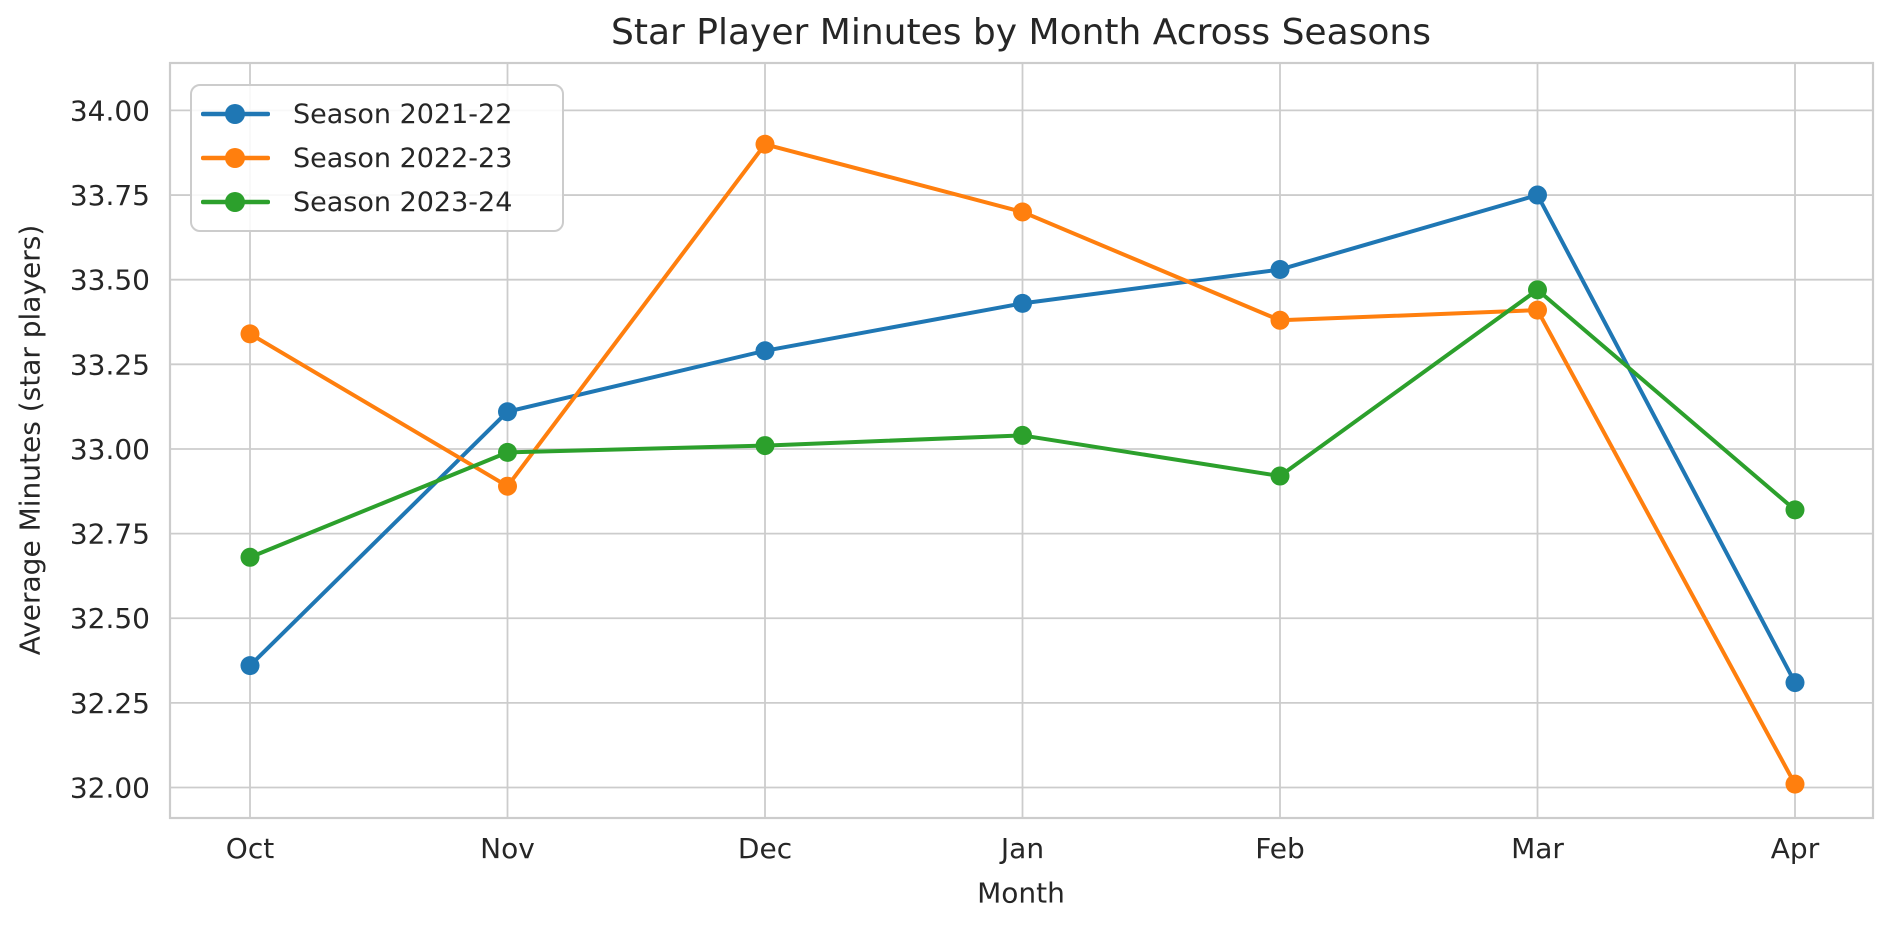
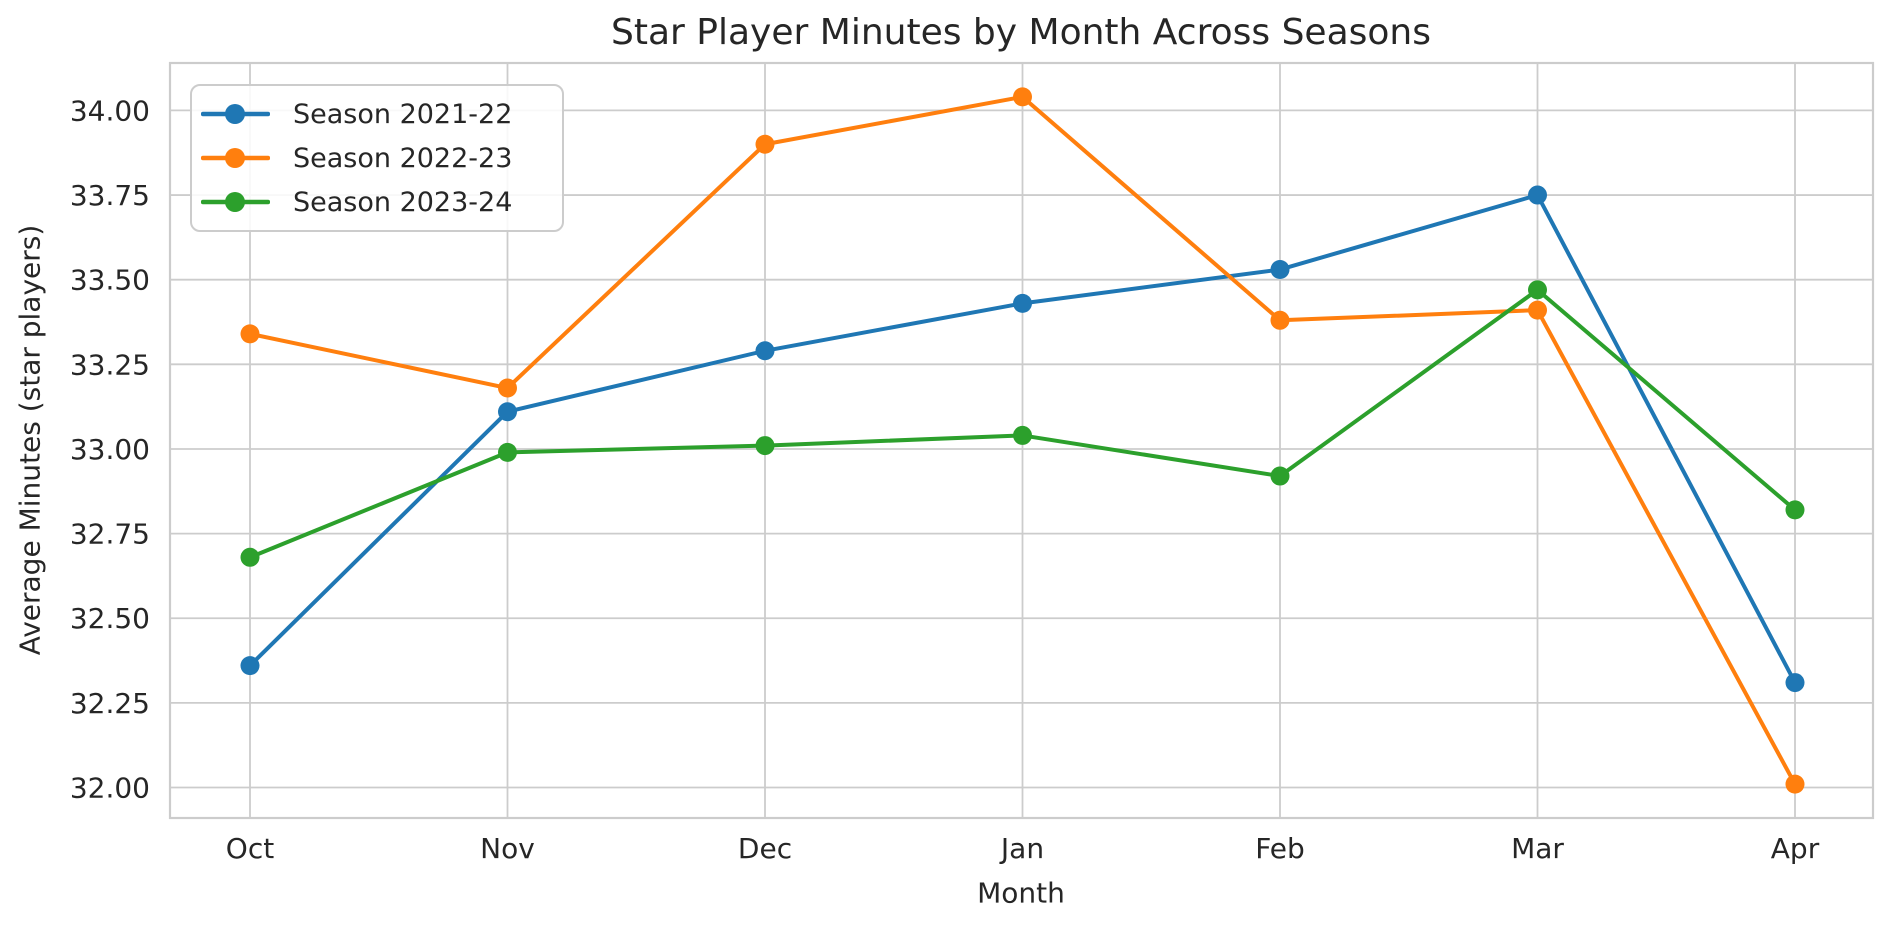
Season 2022-23/Nov: 32.89 -> 33.18
Season 2022-23/Jan: 33.70 -> 34.04
